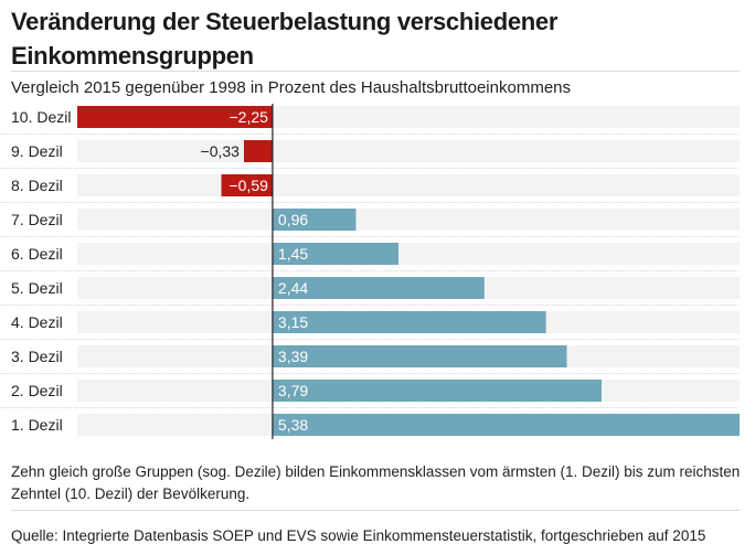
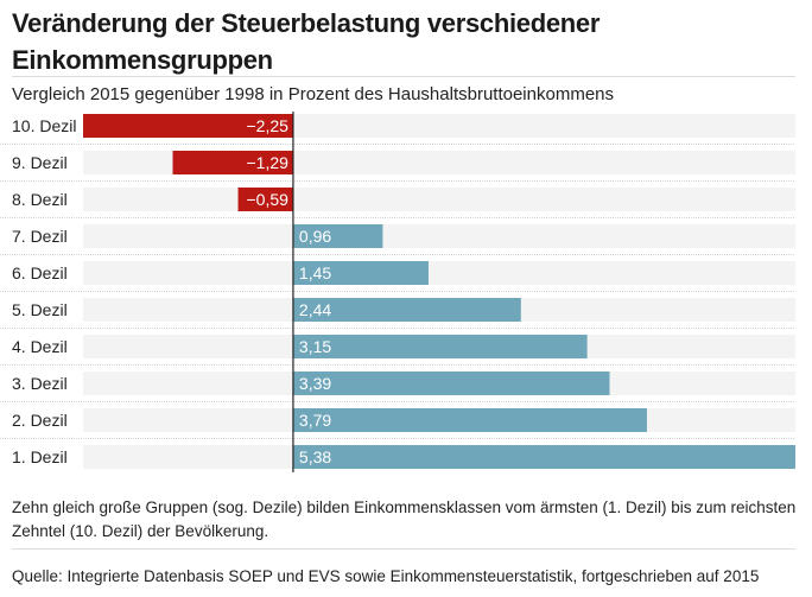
9. Dezil: −0,33 -> −1,29
